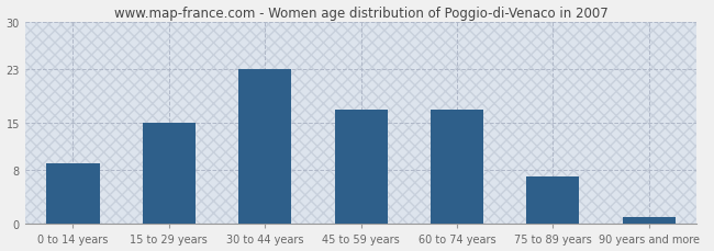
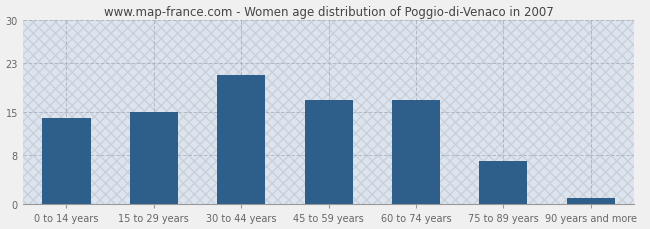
0 to 14 years: 9 -> 14
30 to 44 years: 23 -> 21
